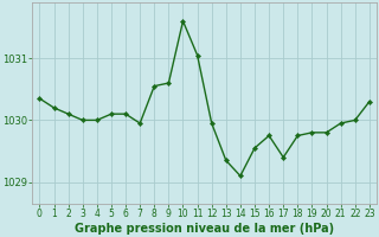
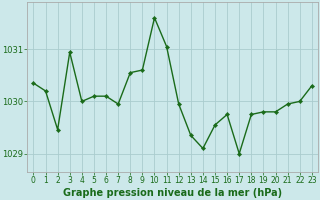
2: 1030.10 -> 1029.46
3: 1030.00 -> 1030.94
17: 1029.40 -> 1029.00
